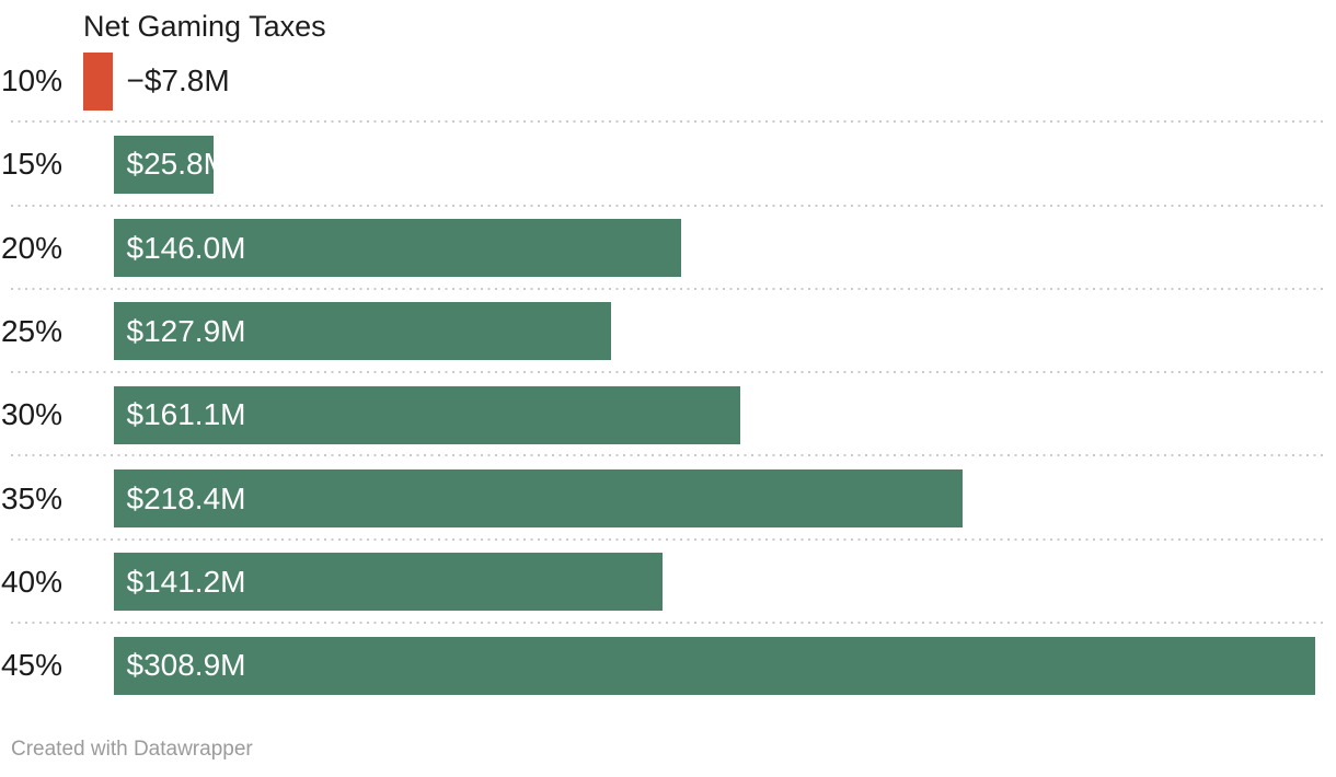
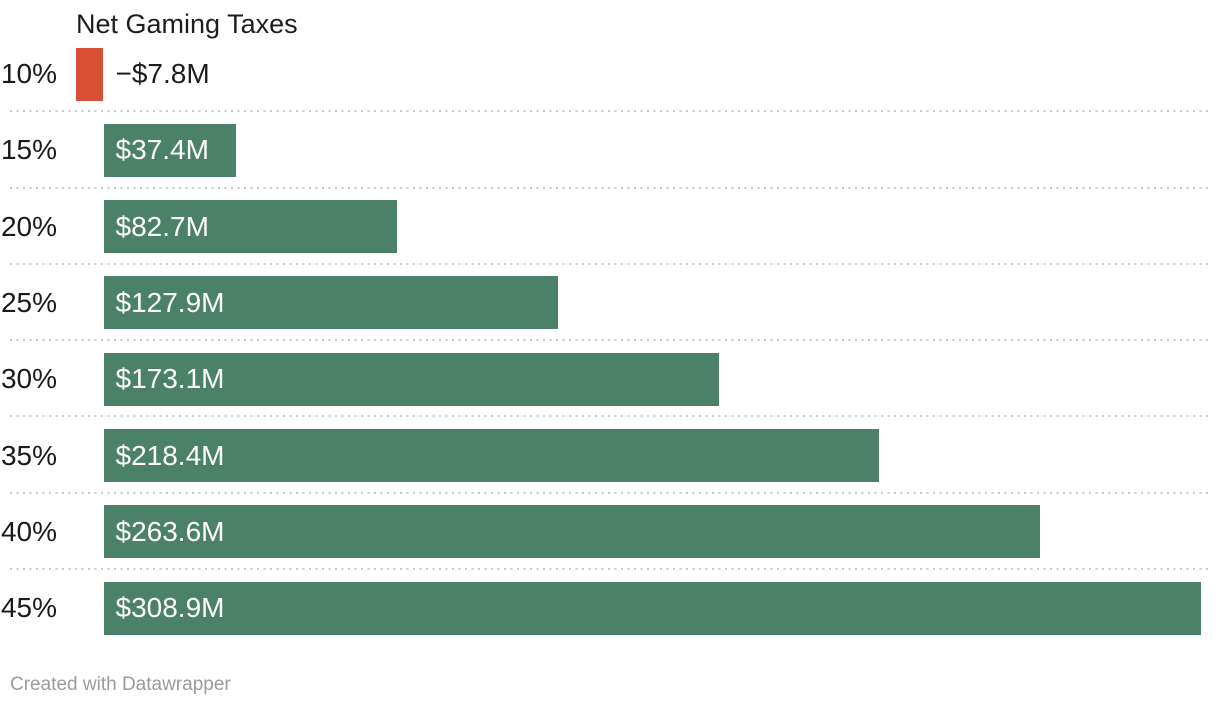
15%: $25.8M -> $37.4M
20%: $146.0M -> $82.7M
30%: $161.1M -> $173.1M
40%: $141.2M -> $263.6M
